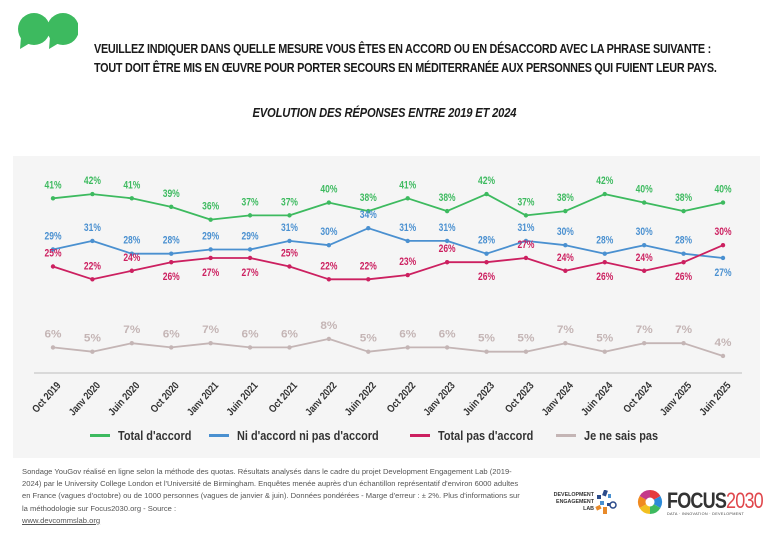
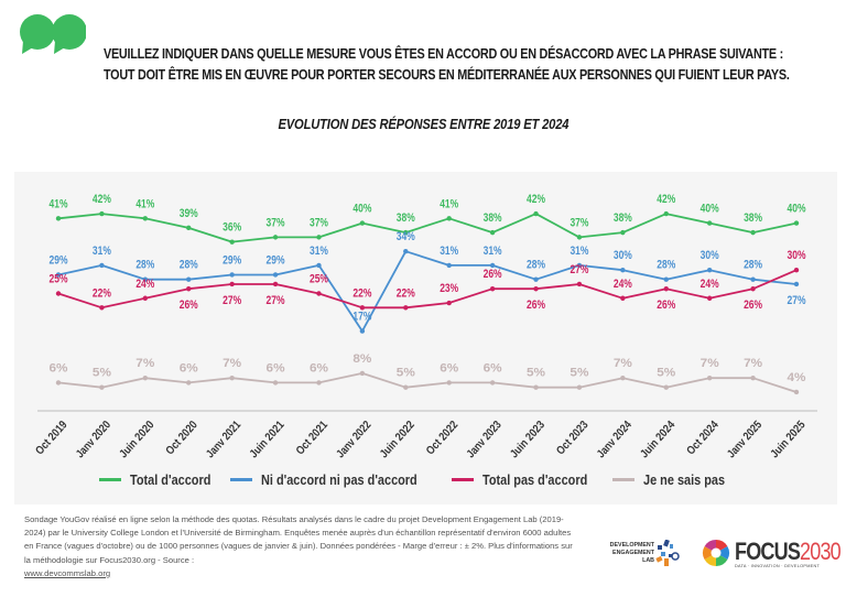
Ni d'accord ni pas d'accord/Janv 2022: 30% -> 17%
